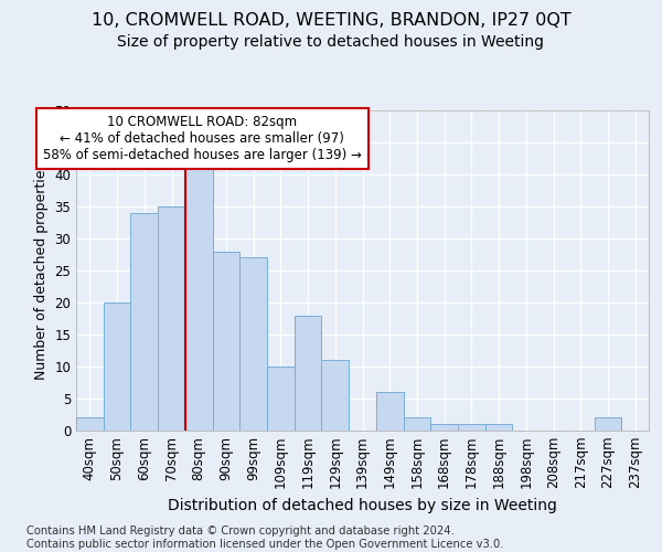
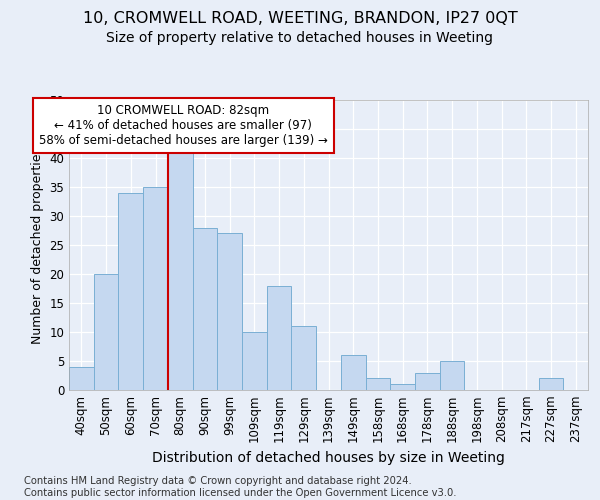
40sqm: 2 -> 4
178sqm: 1 -> 3
188sqm: 1 -> 5
